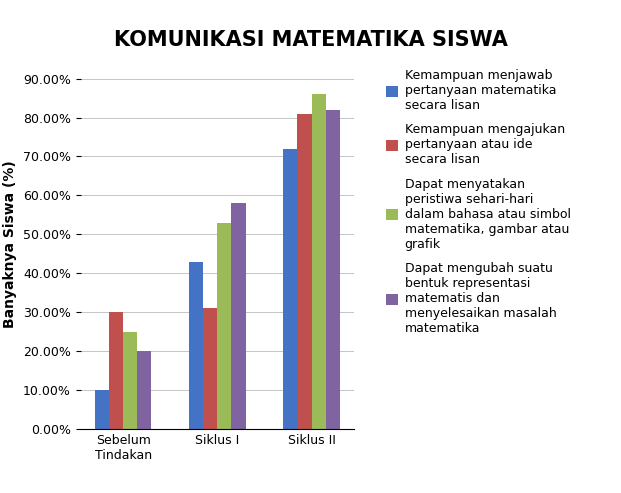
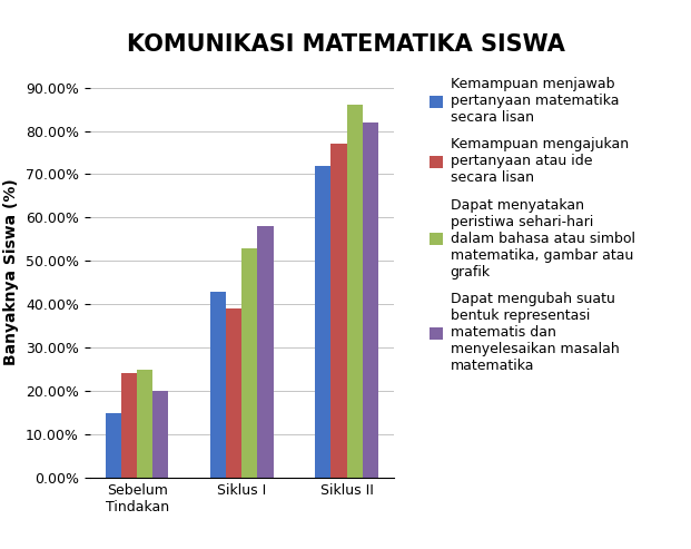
Kemampuan menjawab pertanyaan matematika secara lisan/Sebelum Tindakan: 10% -> 15%
Kemampuan mengajukan pertanyaan atau ide secara lisan/Sebelum Tindakan: 30% -> 24%
Kemampuan mengajukan pertanyaan atau ide secara lisan/Siklus I: 31% -> 39%
Kemampuan mengajukan pertanyaan atau ide secara lisan/Siklus II: 81% -> 77%
